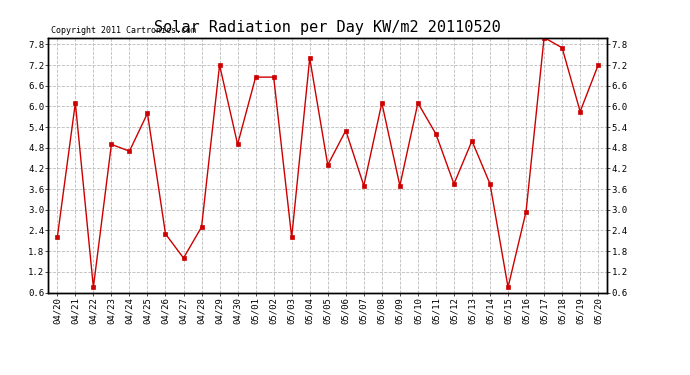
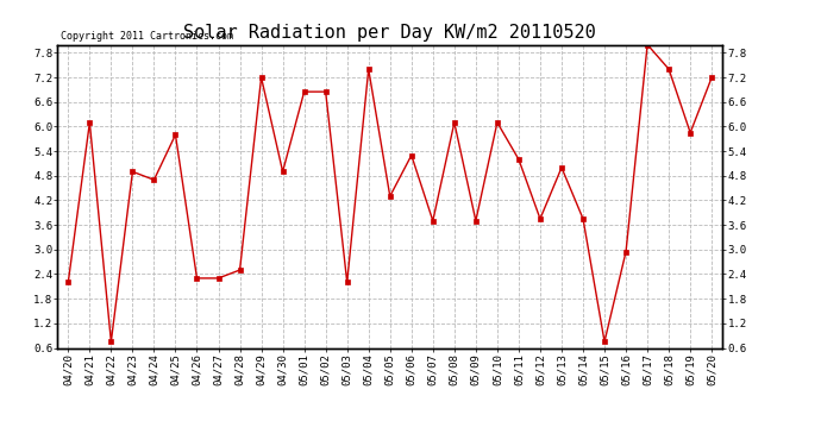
04/27: 1.60 -> 2.30
05/18: 7.70 -> 7.40
